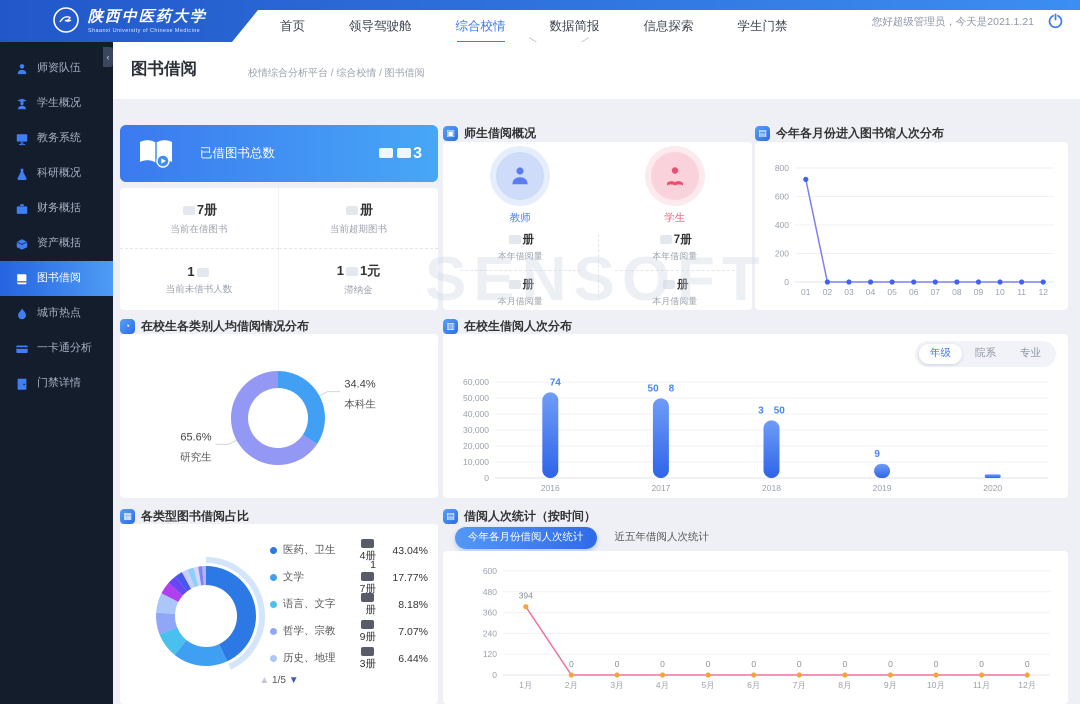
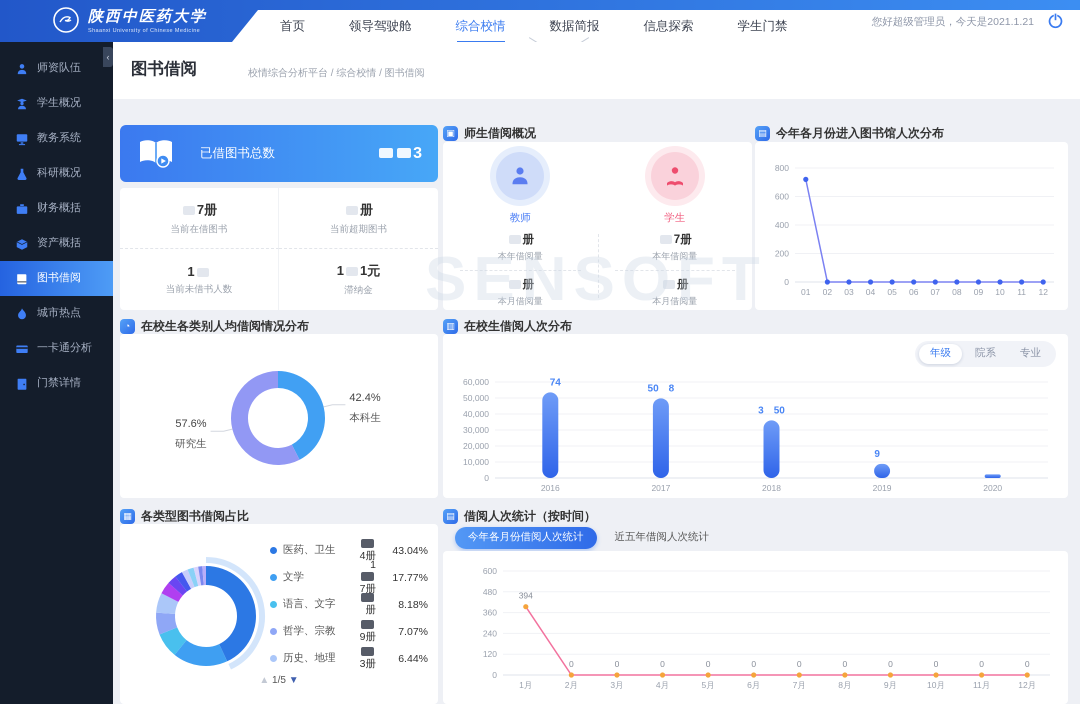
在校生各类别人均借阅情况分布/本科生: 34.4% -> 42.4%
在校生各类别人均借阅情况分布/研究生: 65.6% -> 57.6%
